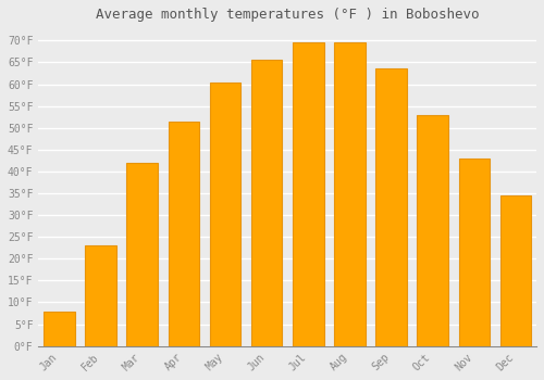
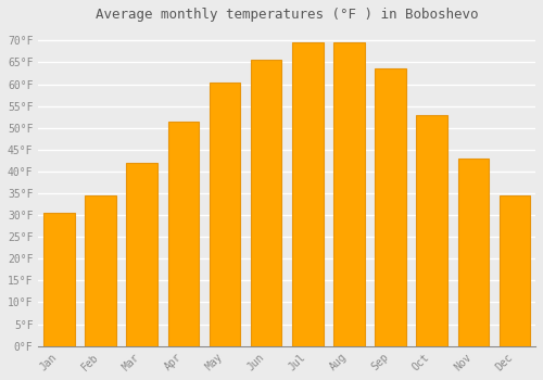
Jan: 8.0°F -> 30.5°F
Feb: 23.0°F -> 34.5°F
